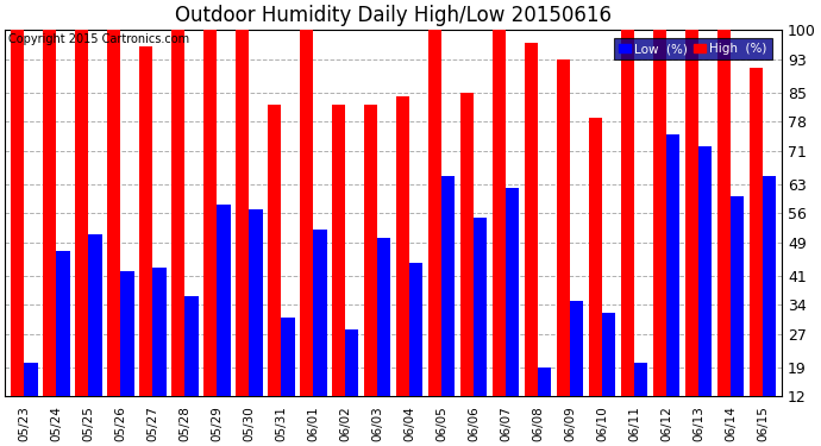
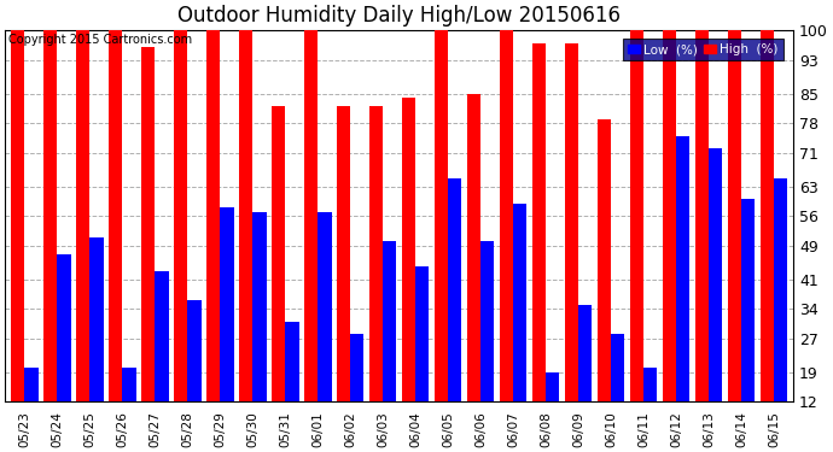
Low (%)/05/26: 42 -> 20
Low (%)/06/01: 52 -> 57
Low (%)/06/06: 55 -> 50
Low (%)/06/07: 62 -> 59
High (%)/06/09: 93 -> 97
Low (%)/06/10: 32 -> 28
High (%)/06/15: 91 -> 100
